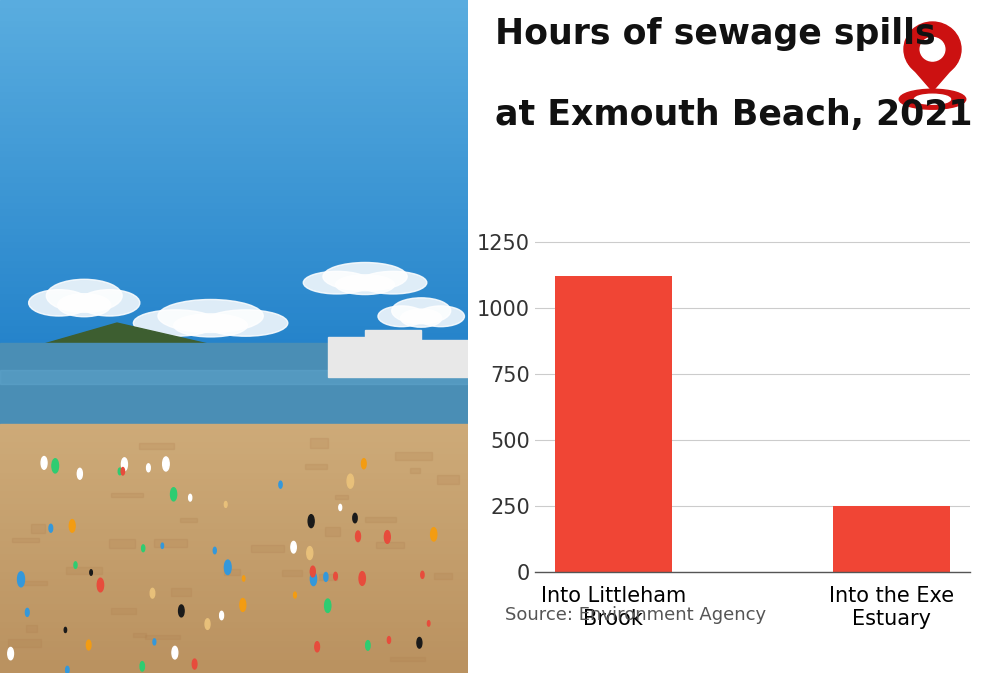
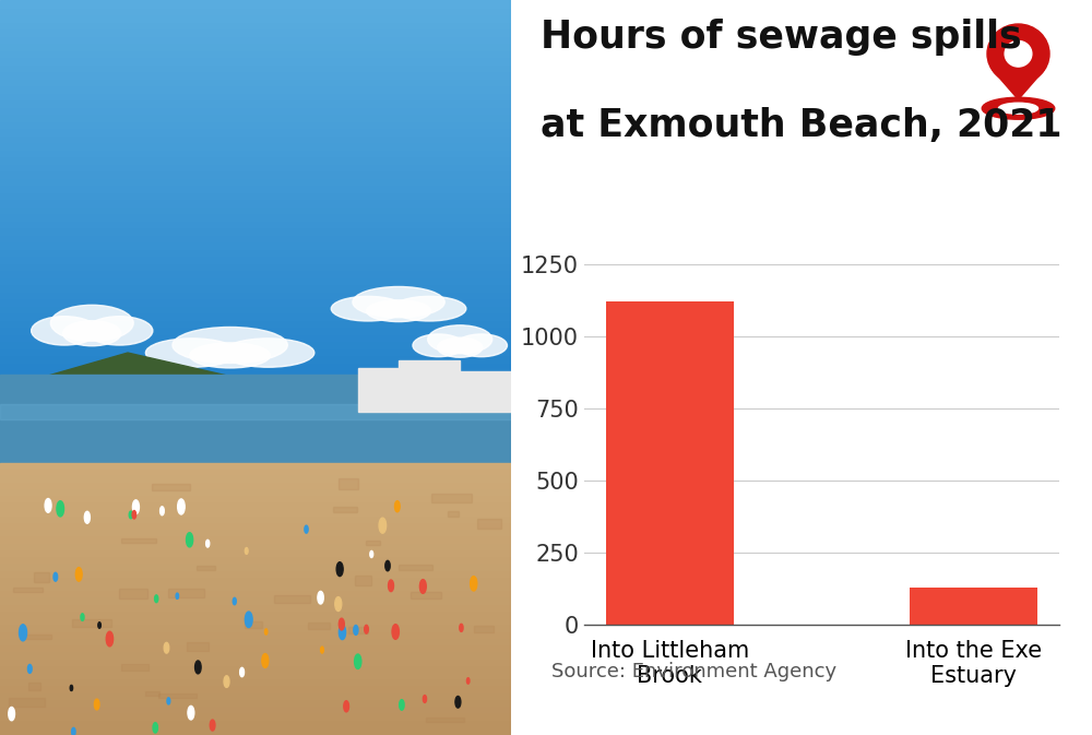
Into the Exe Estuary: 250 -> 130
